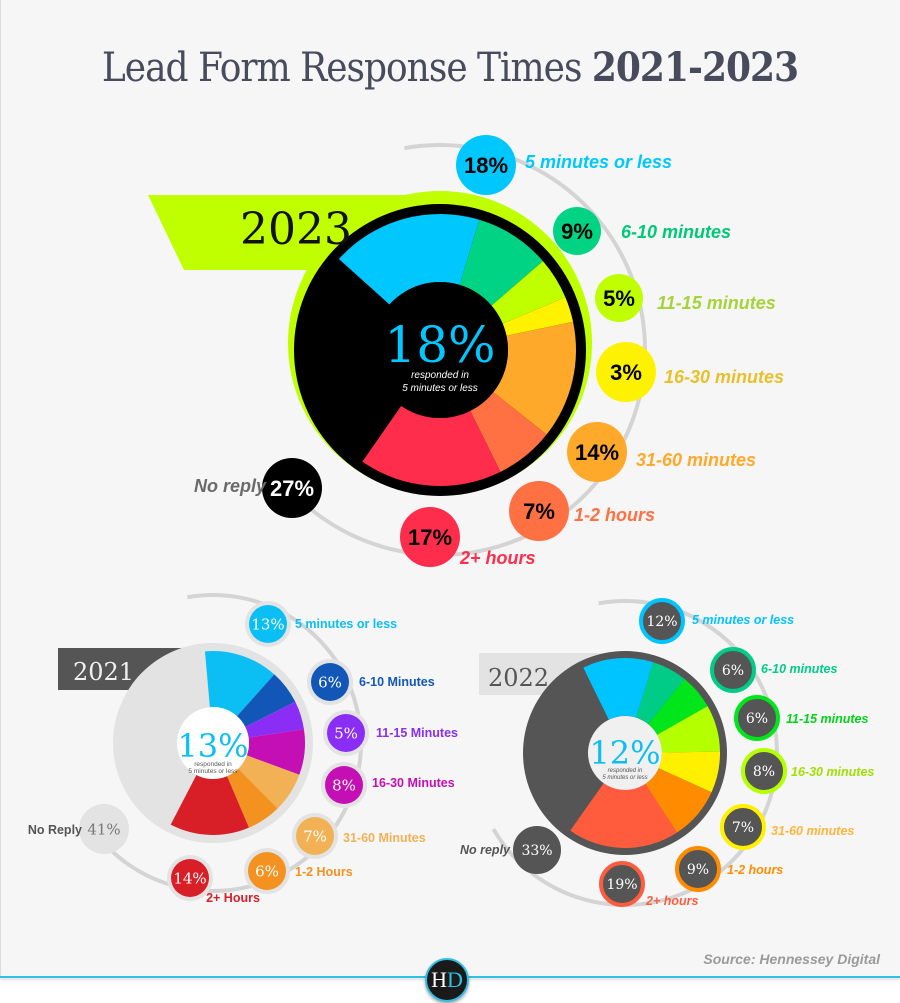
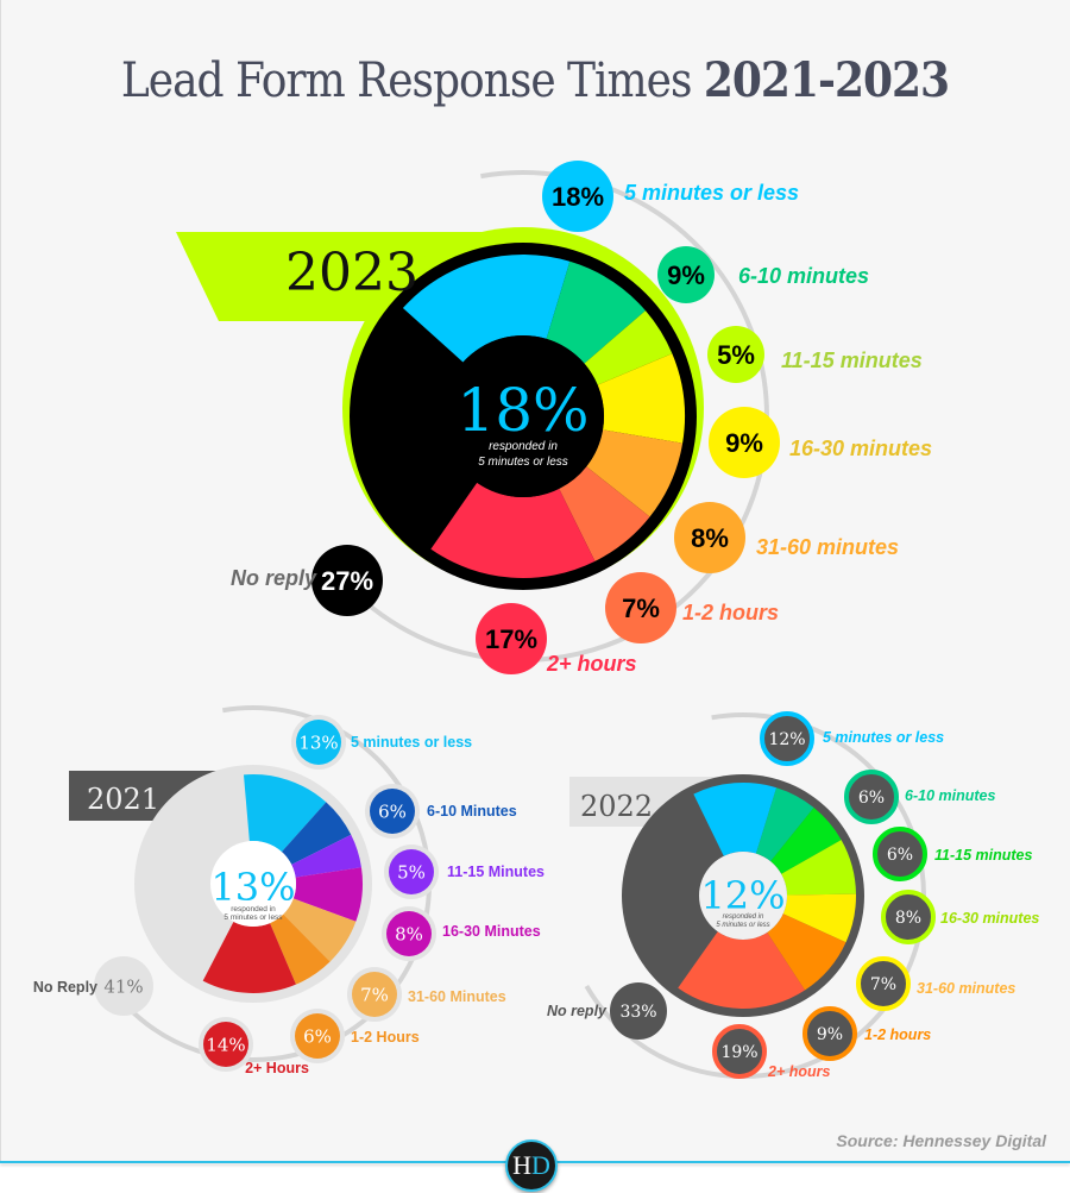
2023/16-30 minutes: 3% -> 9%
2023/31-60 minutes: 14% -> 8%
